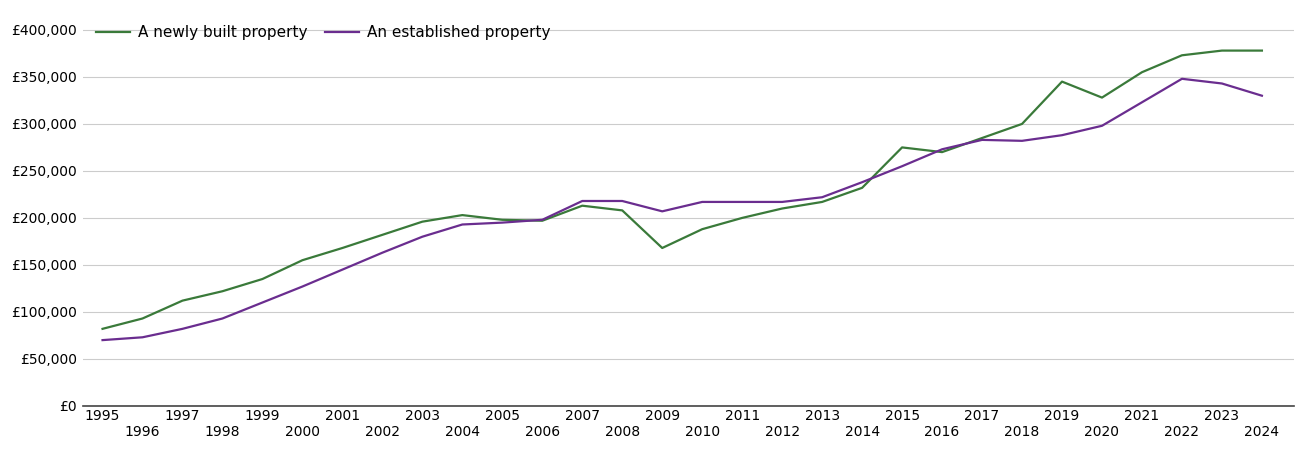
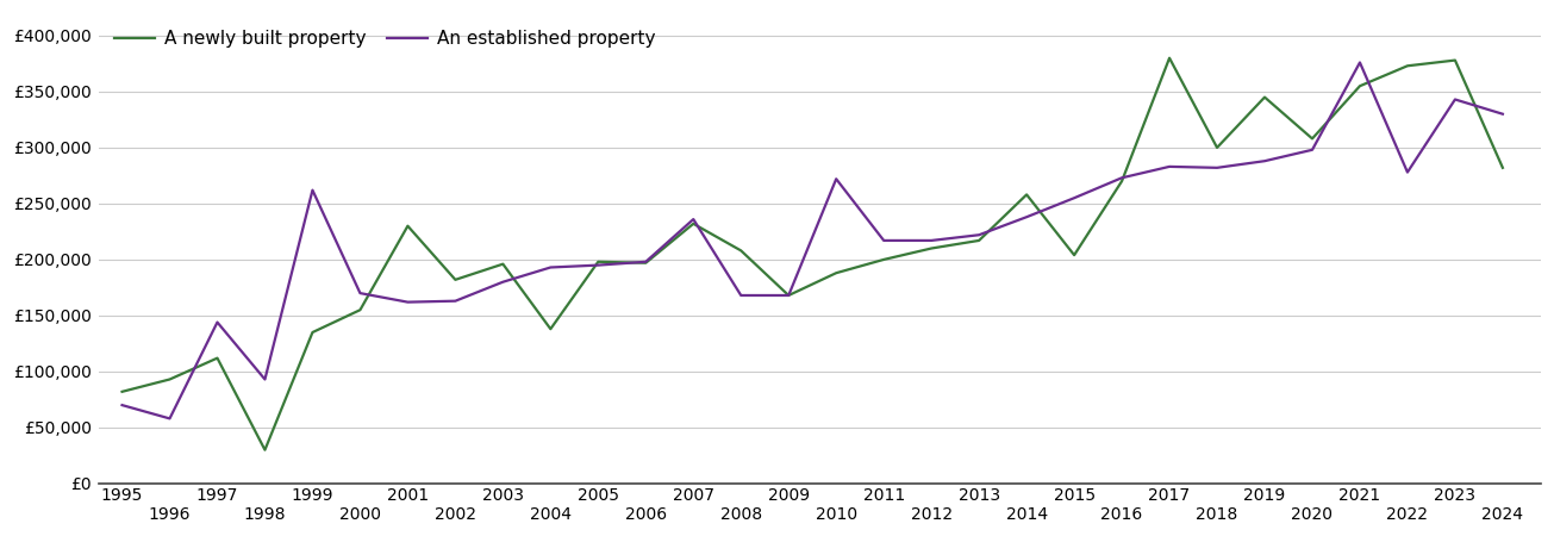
An established property/1996: £73,000 -> £58,000
An established property/1997: £82,000 -> £144,000
A newly built property/1998: £122,000 -> £30,000
An established property/1999: £110,000 -> £262,000
An established property/2000: £127,000 -> £170,000
A newly built property/2001: £168,000 -> £230,000
An established property/2001: £145,000 -> £162,000
A newly built property/2004: £203,000 -> £138,000
A newly built property/2007: £213,000 -> £232,000
An established property/2007: £218,000 -> £236,000
An established property/2008: £218,000 -> £168,000
An established property/2009: £207,000 -> £168,000
An established property/2010: £217,000 -> £272,000
A newly built property/2014: £232,000 -> £258,000
A newly built property/2015: £275,000 -> £204,000
A newly built property/2017: £285,000 -> £380,000
A newly built property/2020: £328,000 -> £308,000
An established property/2021: £323,000 -> £376,000
An established property/2022: £348,000 -> £278,000
A newly built property/2024: £378,000 -> £282,000
